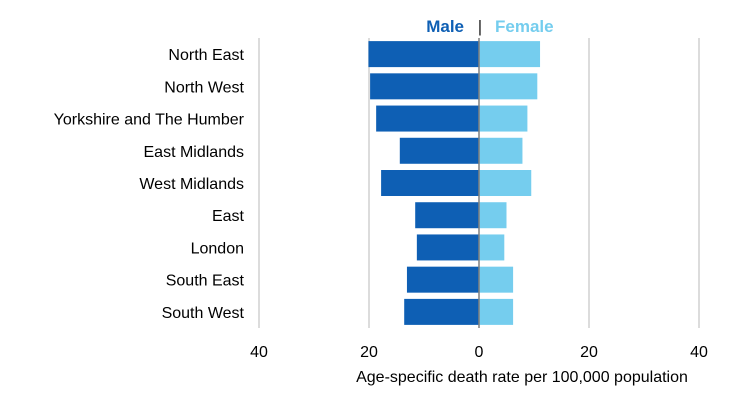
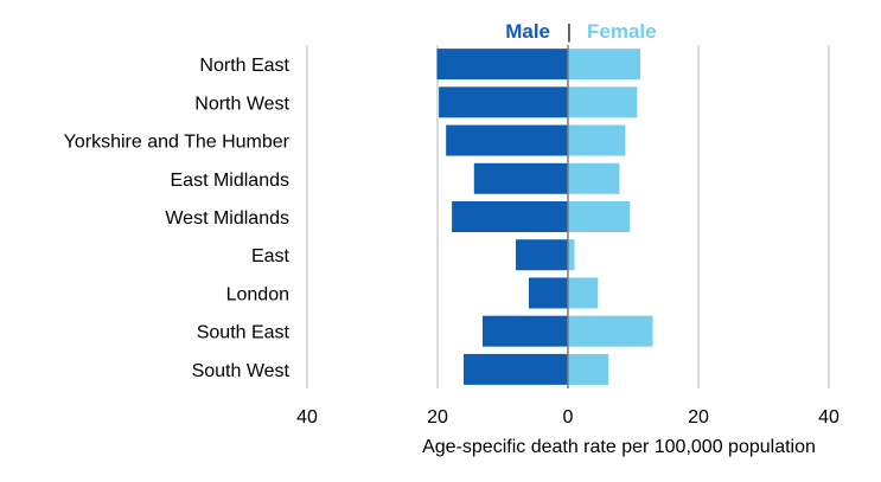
Male/East: 12 -> 8
Female/East: 5 -> 1
Male/London: 11 -> 6
Female/South East: 6 -> 13
Male/South West: 14 -> 16
